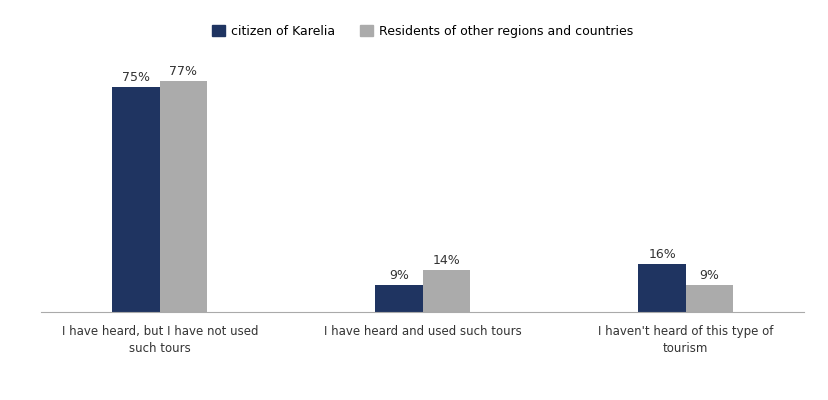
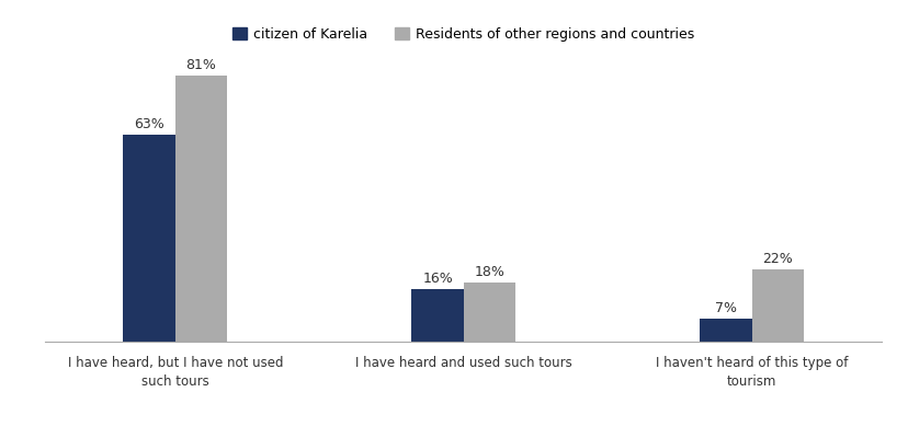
citizen of Karelia/I have heard, but I have not used such tours: 75% -> 63%
Residents of other regions and countries/I have heard, but I have not used such tours: 77% -> 81%
citizen of Karelia/I have heard and used such tours: 9% -> 16%
Residents of other regions and countries/I have heard and used such tours: 14% -> 18%
citizen of Karelia/I haven't heard of this type of tourism: 16% -> 7%
Residents of other regions and countries/I haven't heard of this type of tourism: 9% -> 22%
